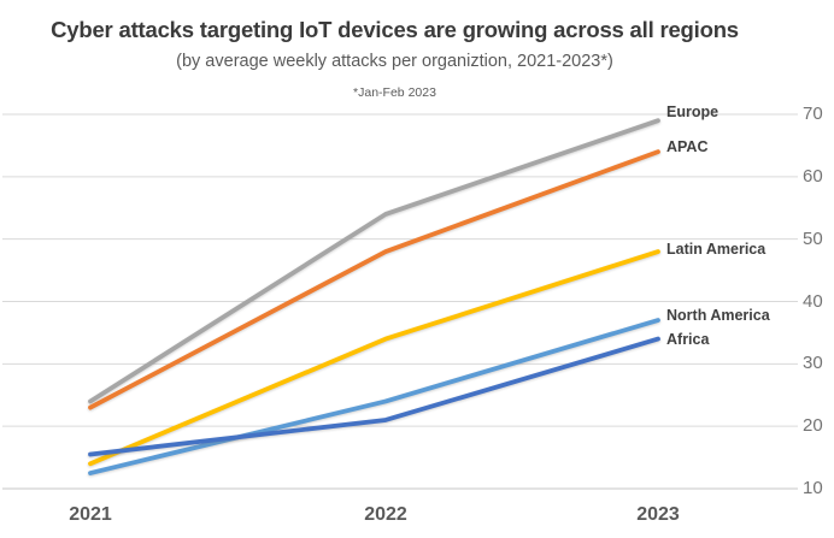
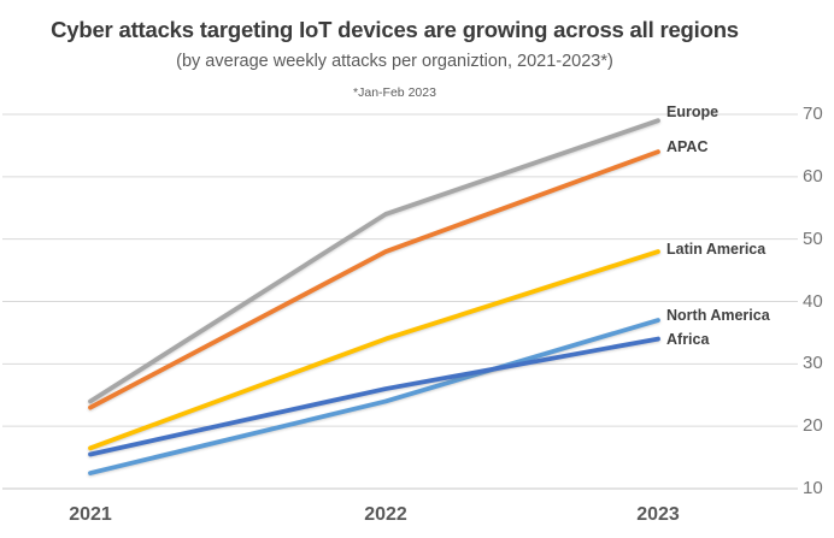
Latin America/2021: 14 -> 16
Africa/2022: 21 -> 26
